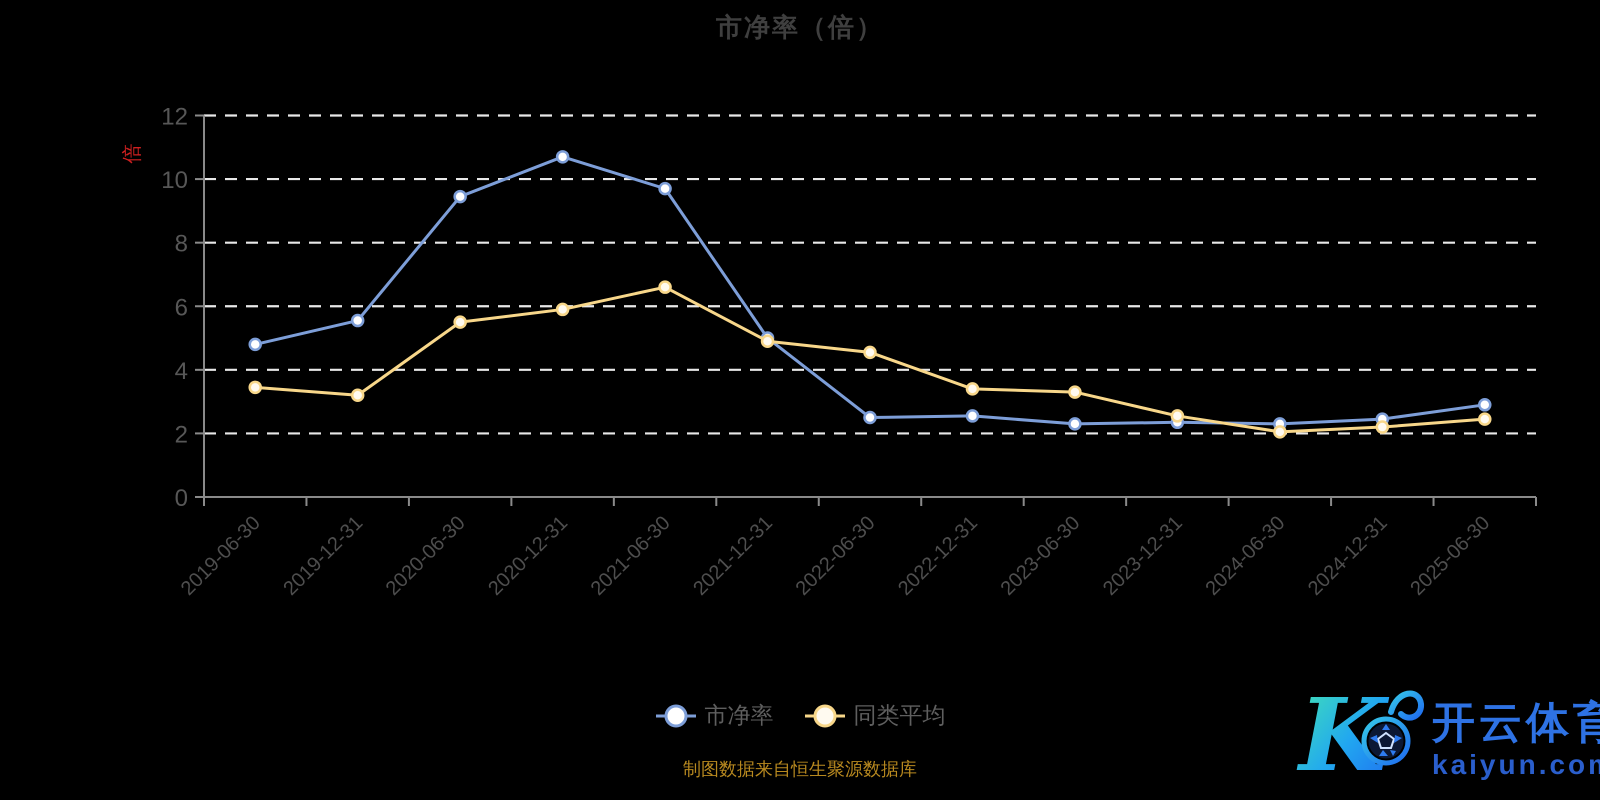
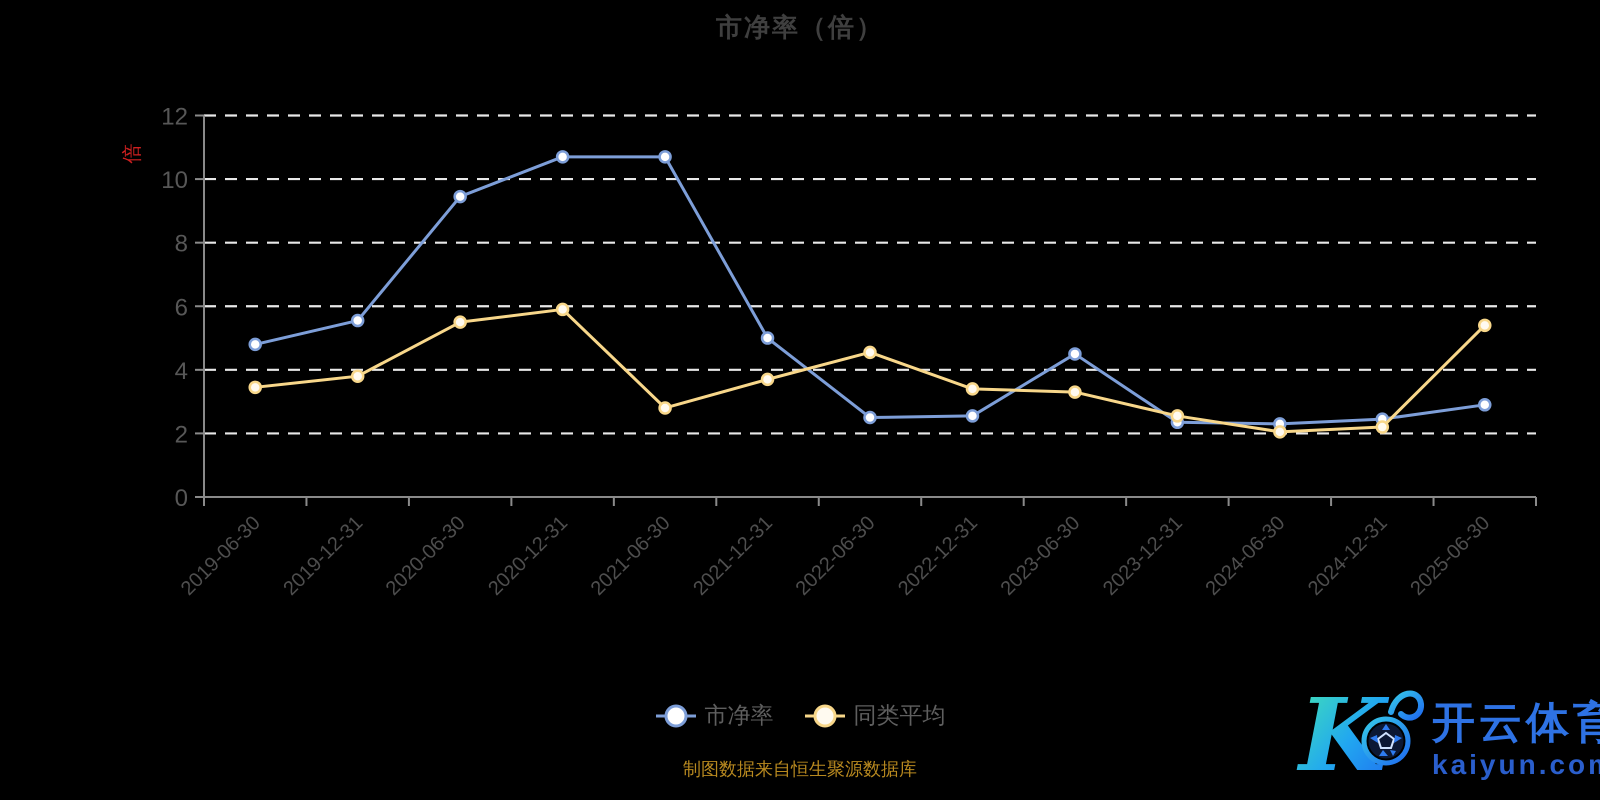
同类平均/2019-12-31: 3.2 -> 3.8
市净率/2021-06-30: 9.7 -> 10.7
同类平均/2021-06-30: 6.6 -> 2.8
同类平均/2021-12-31: 4.9 -> 3.7
市净率/2023-06-30: 2.3 -> 4.5
同类平均/2025-06-30: 2.5 -> 5.4
